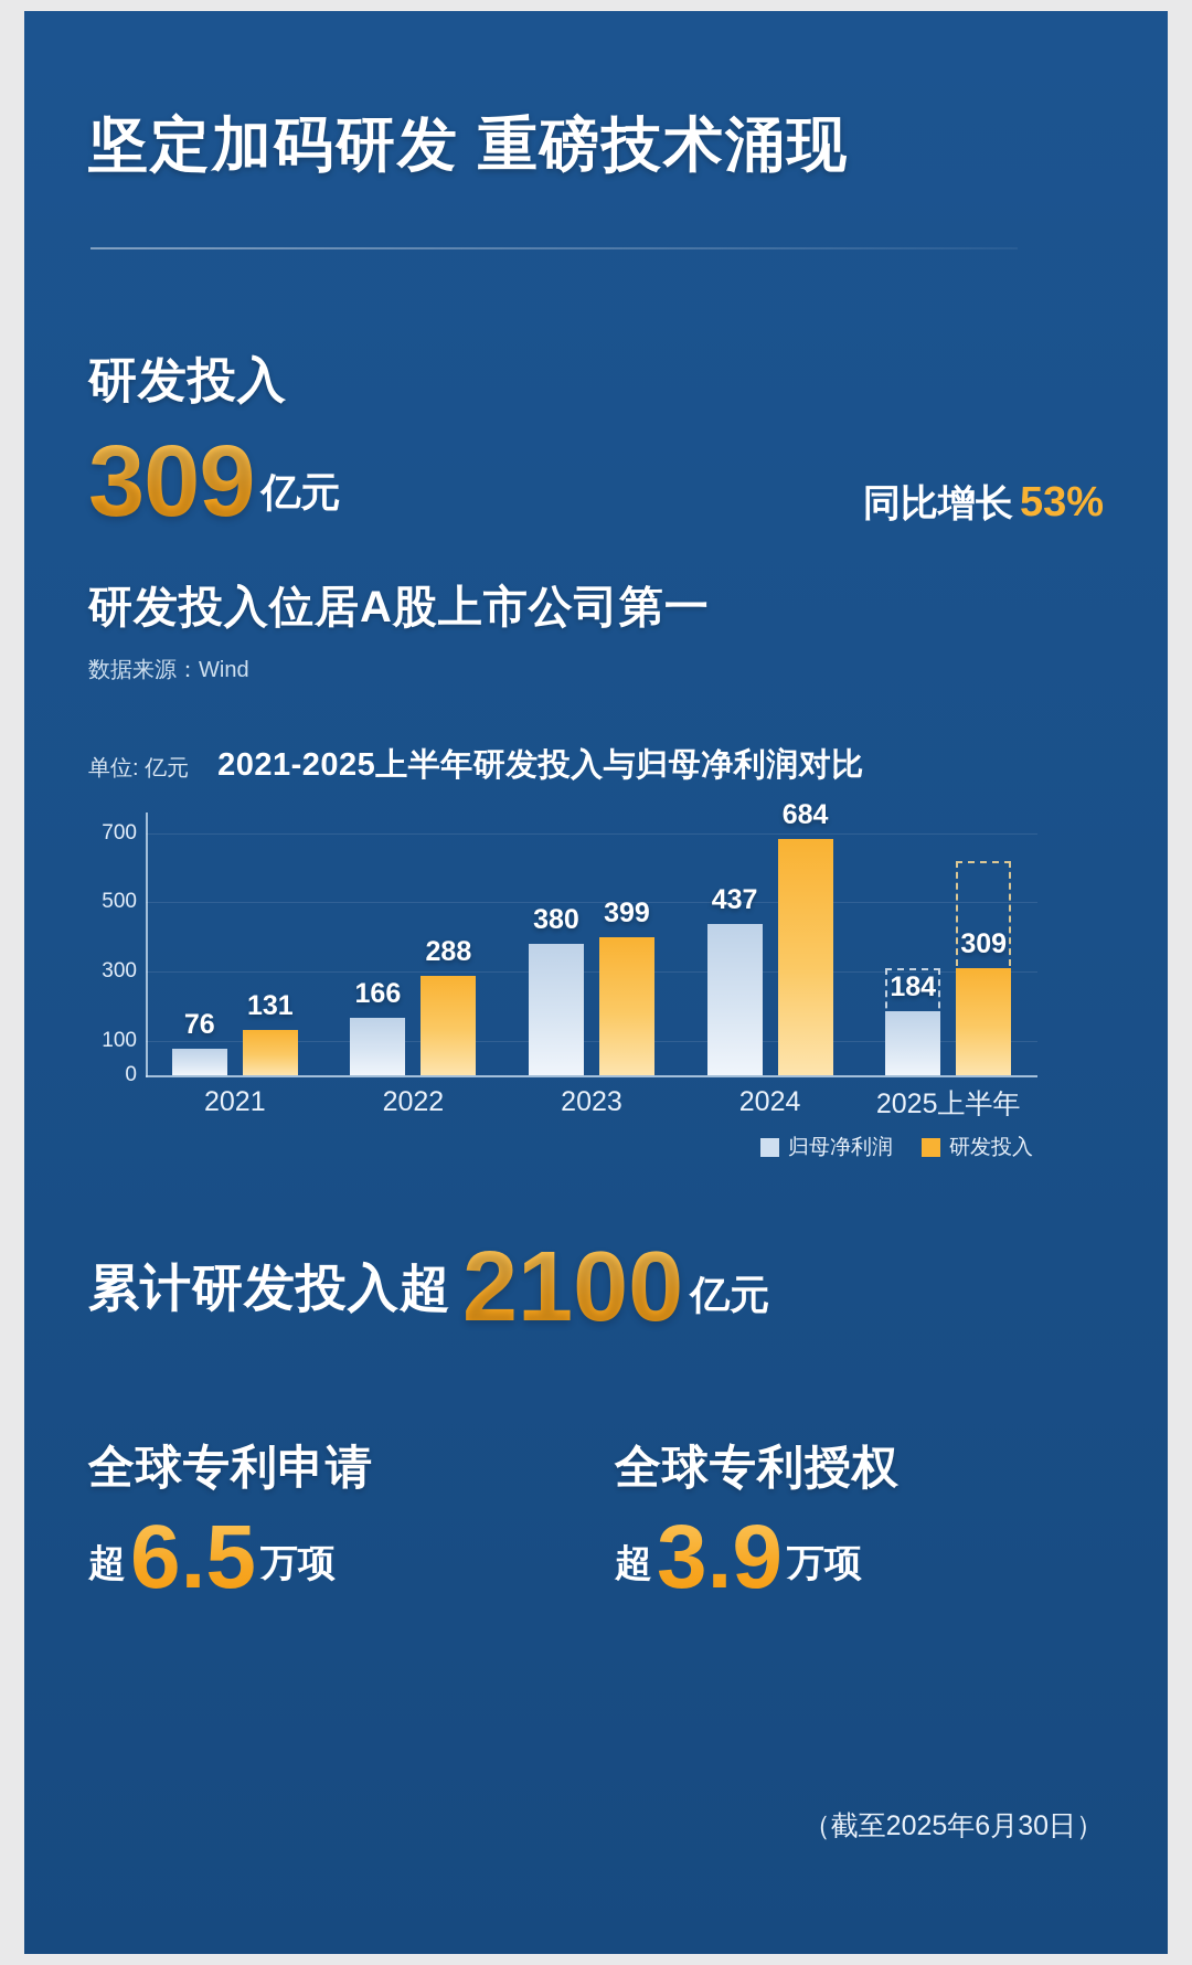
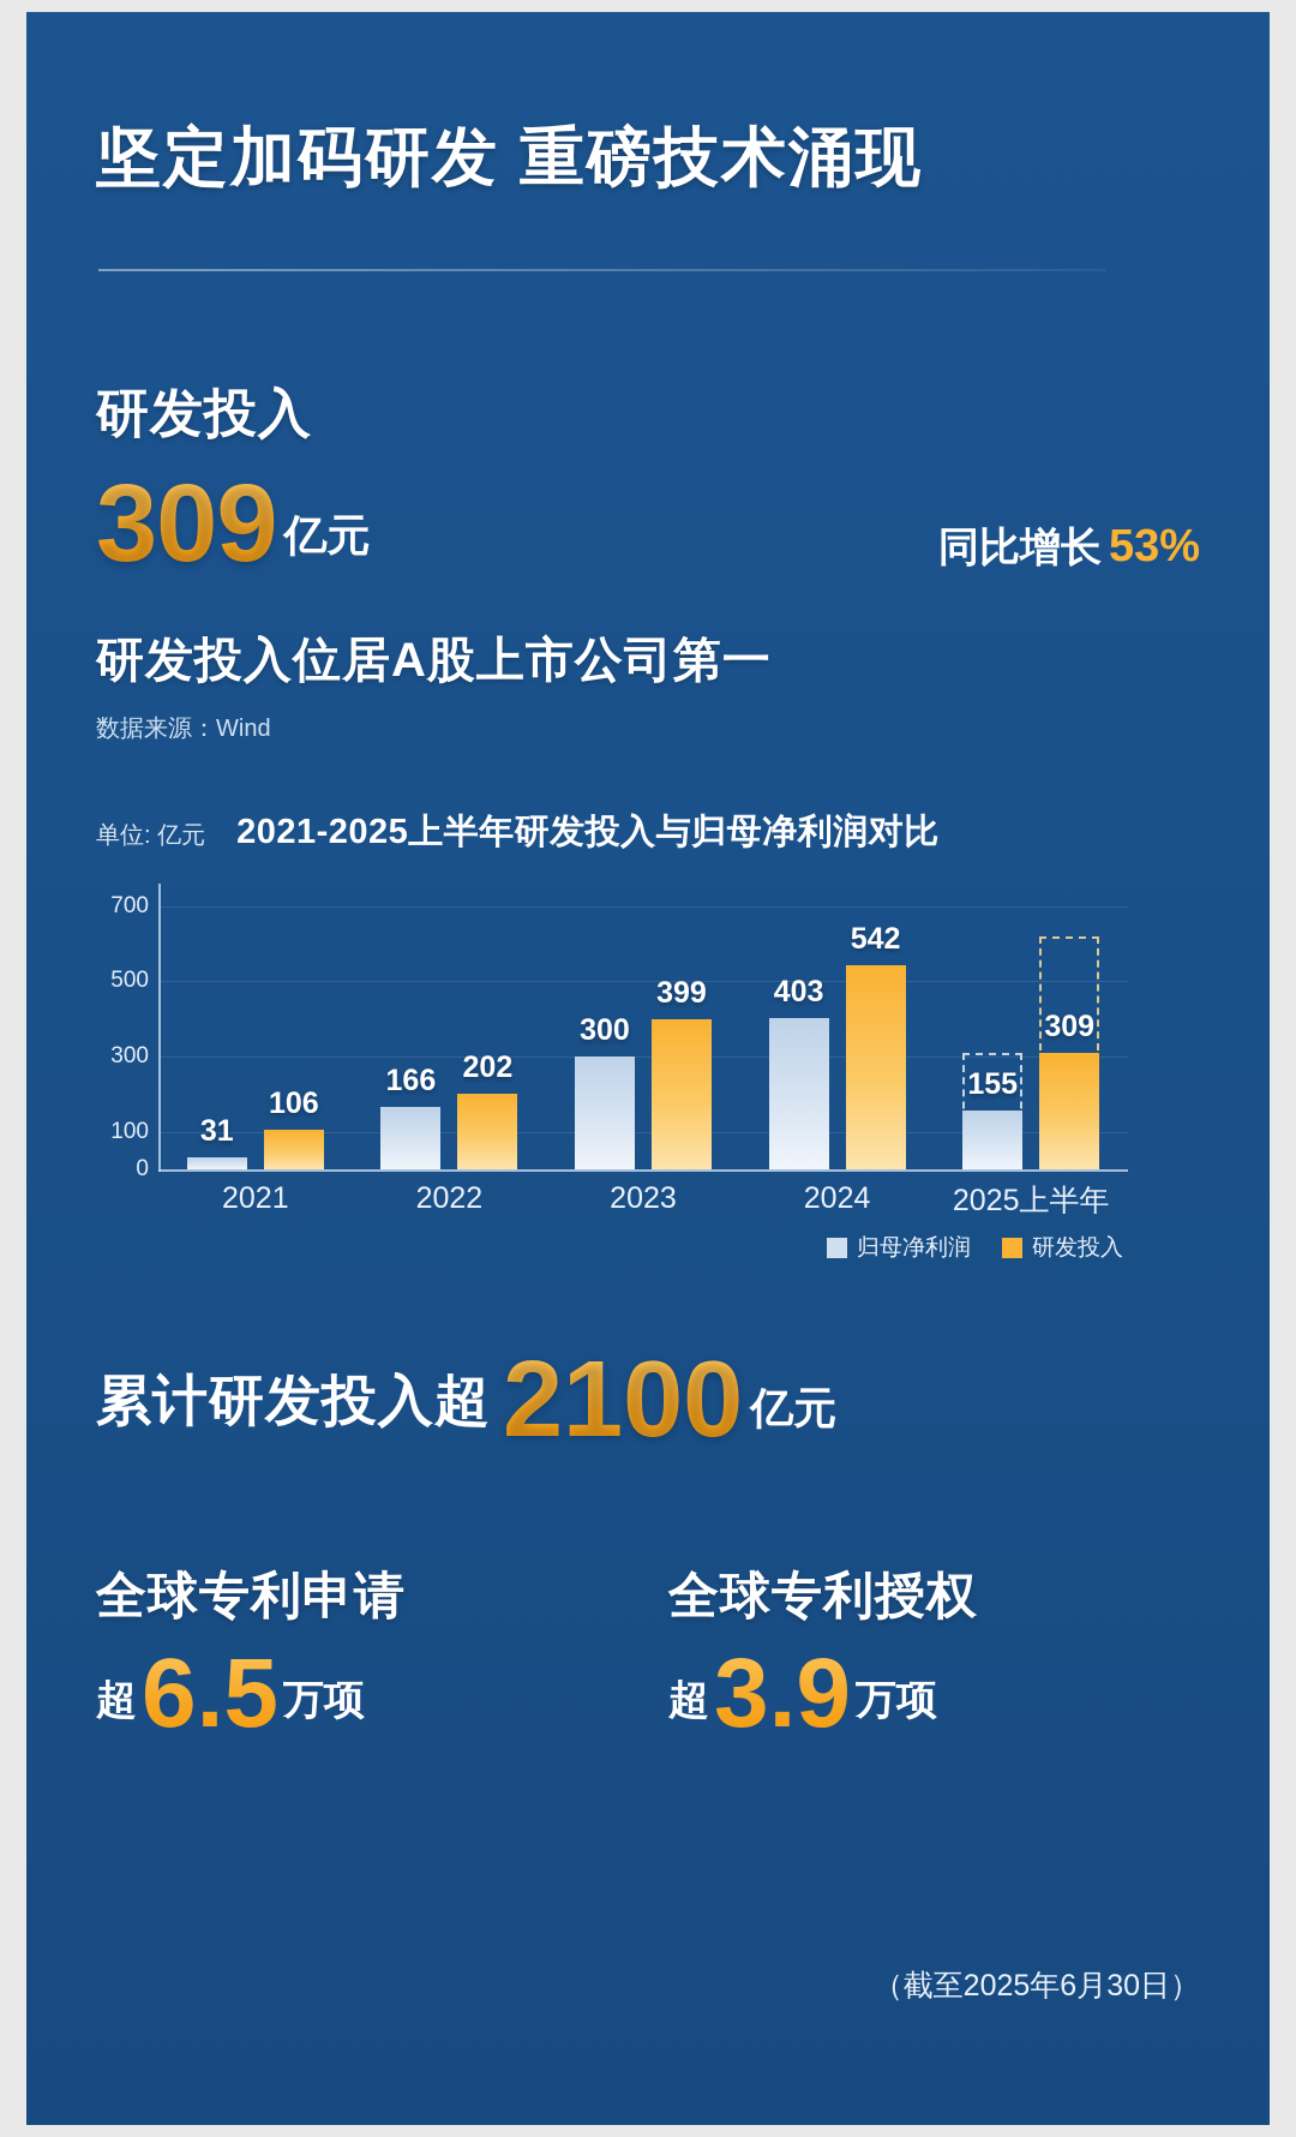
归母净利润/2021: 76 -> 31
研发投入/2021: 131 -> 106
研发投入/2022: 288 -> 202
归母净利润/2023: 380 -> 300
归母净利润/2024: 437 -> 403
研发投入/2024: 684 -> 542
归母净利润/2025上半年: 184 -> 155
